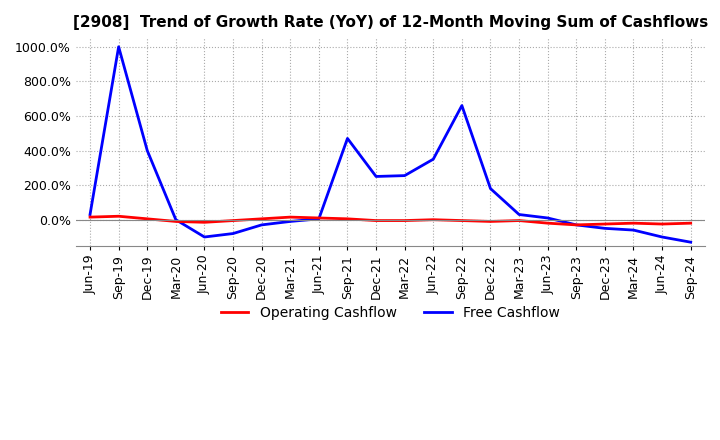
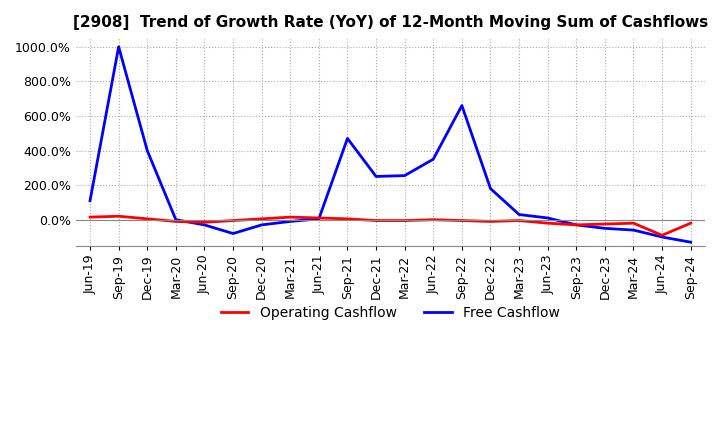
Free Cashflow/Jun-19: 30% -> 110%
Free Cashflow/Jun-20: -100% -> -30%
Operating Cashflow/Jun-24: -20% -> -90%
